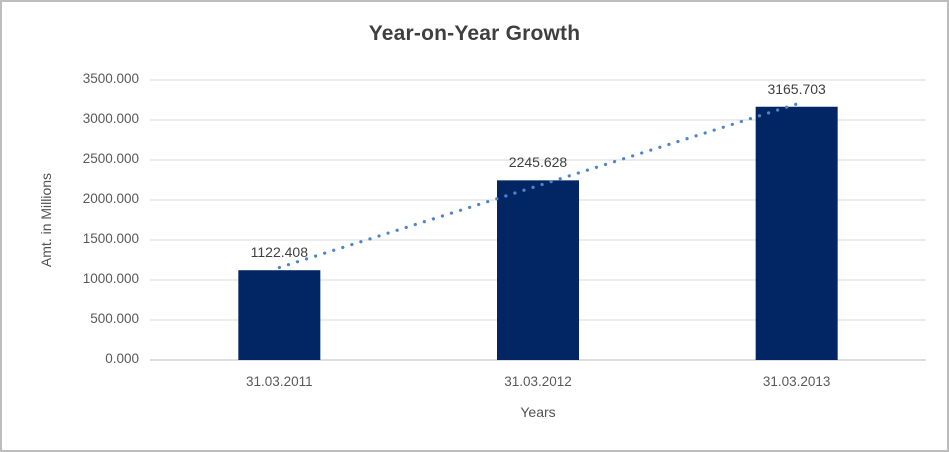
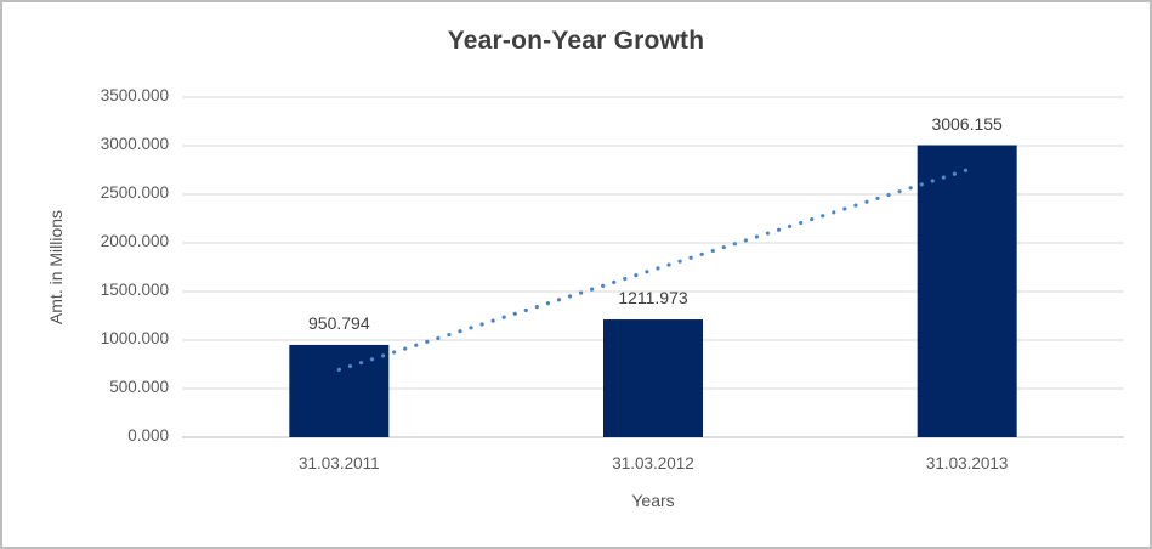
31.03.2011: 1122.408 -> 950.794
31.03.2012: 2245.628 -> 1211.973
31.03.2013: 3165.703 -> 3006.155
